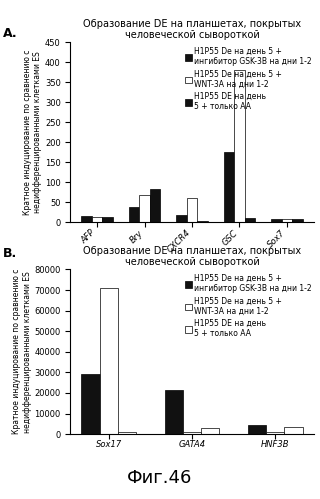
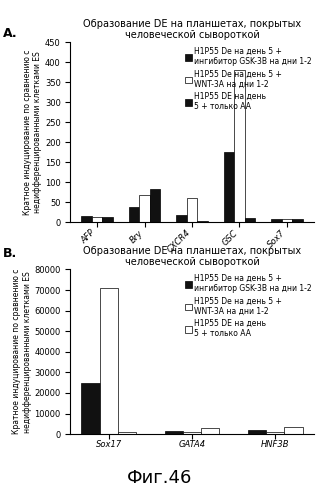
H1P55 De на день 5 + ингибитор GSK-3B на дни 1-2/Sox17: 29000 -> 25000
H1P55 De на день 5 + ингибитор GSK-3B на дни 1-2/GATA4: 21500 -> 1300
H1P55 De на день 5 + ингибитор GSK-3B на дни 1-2/HNF3B: 4500 -> 1800
